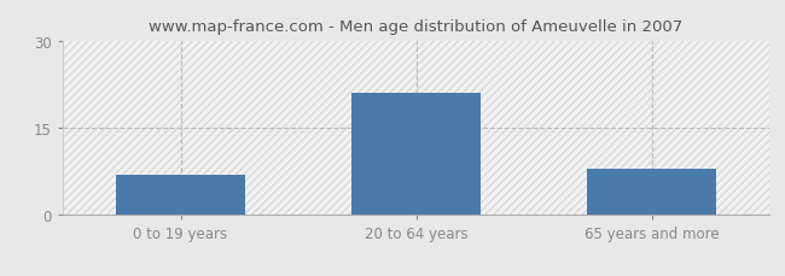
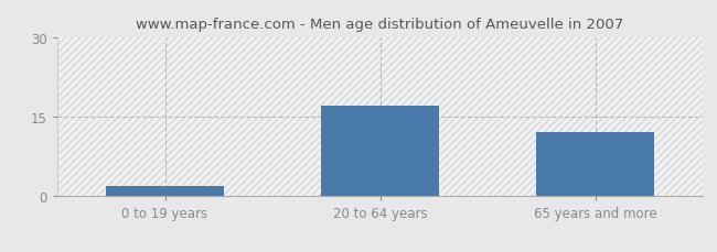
0 to 19 years: 7 -> 2
20 to 64 years: 21 -> 17
65 years and more: 8 -> 12
